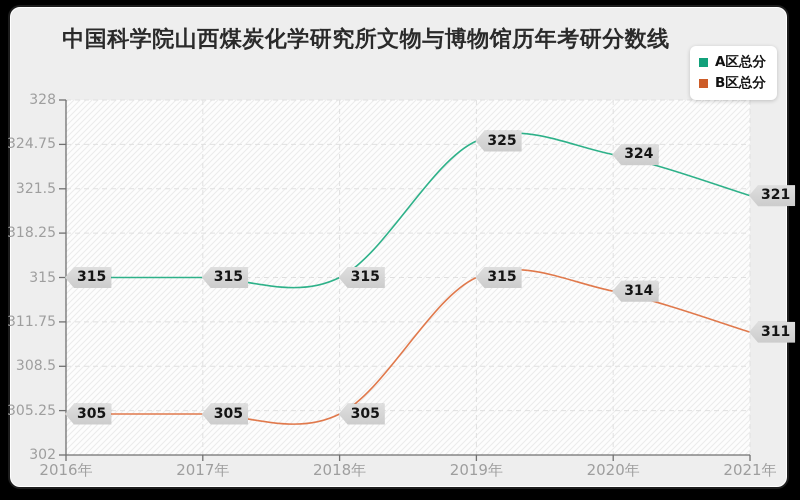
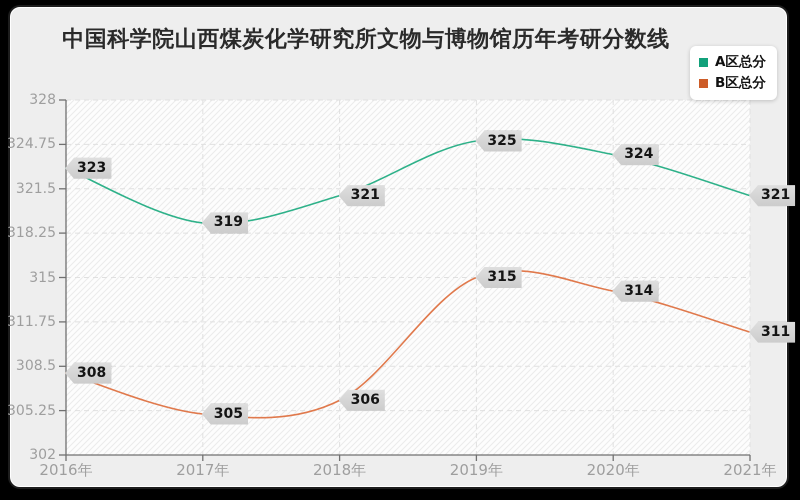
A区总分/2016年: 315 -> 323
B区总分/2016年: 305 -> 308
A区总分/2017年: 315 -> 319
A区总分/2018年: 315 -> 321
B区总分/2018年: 305 -> 306
